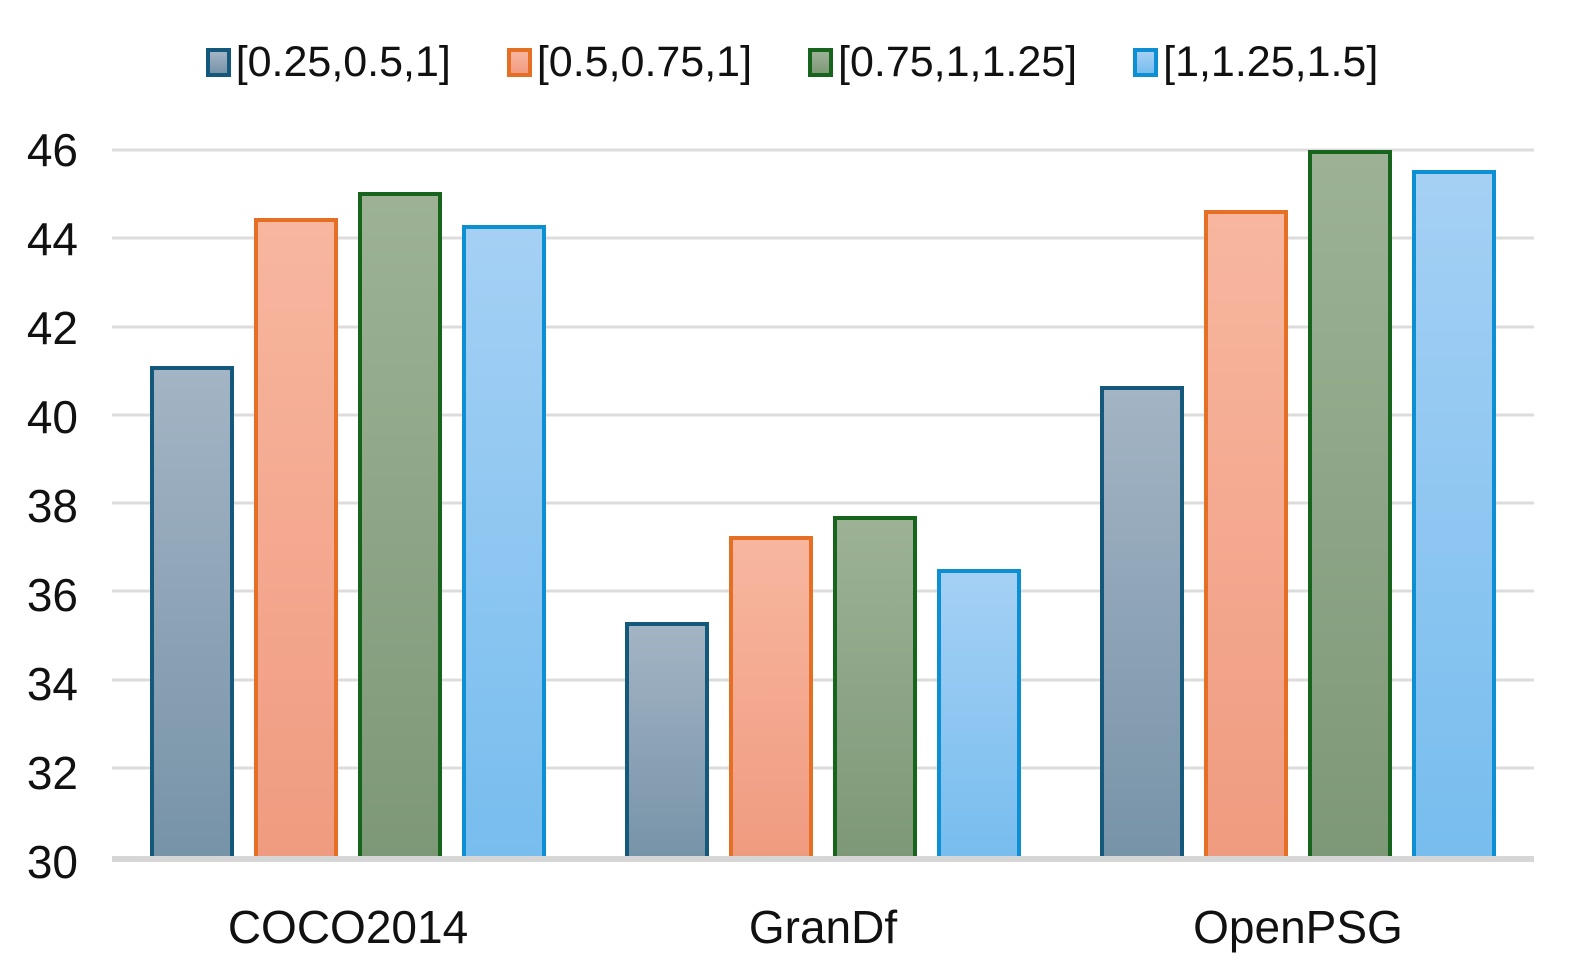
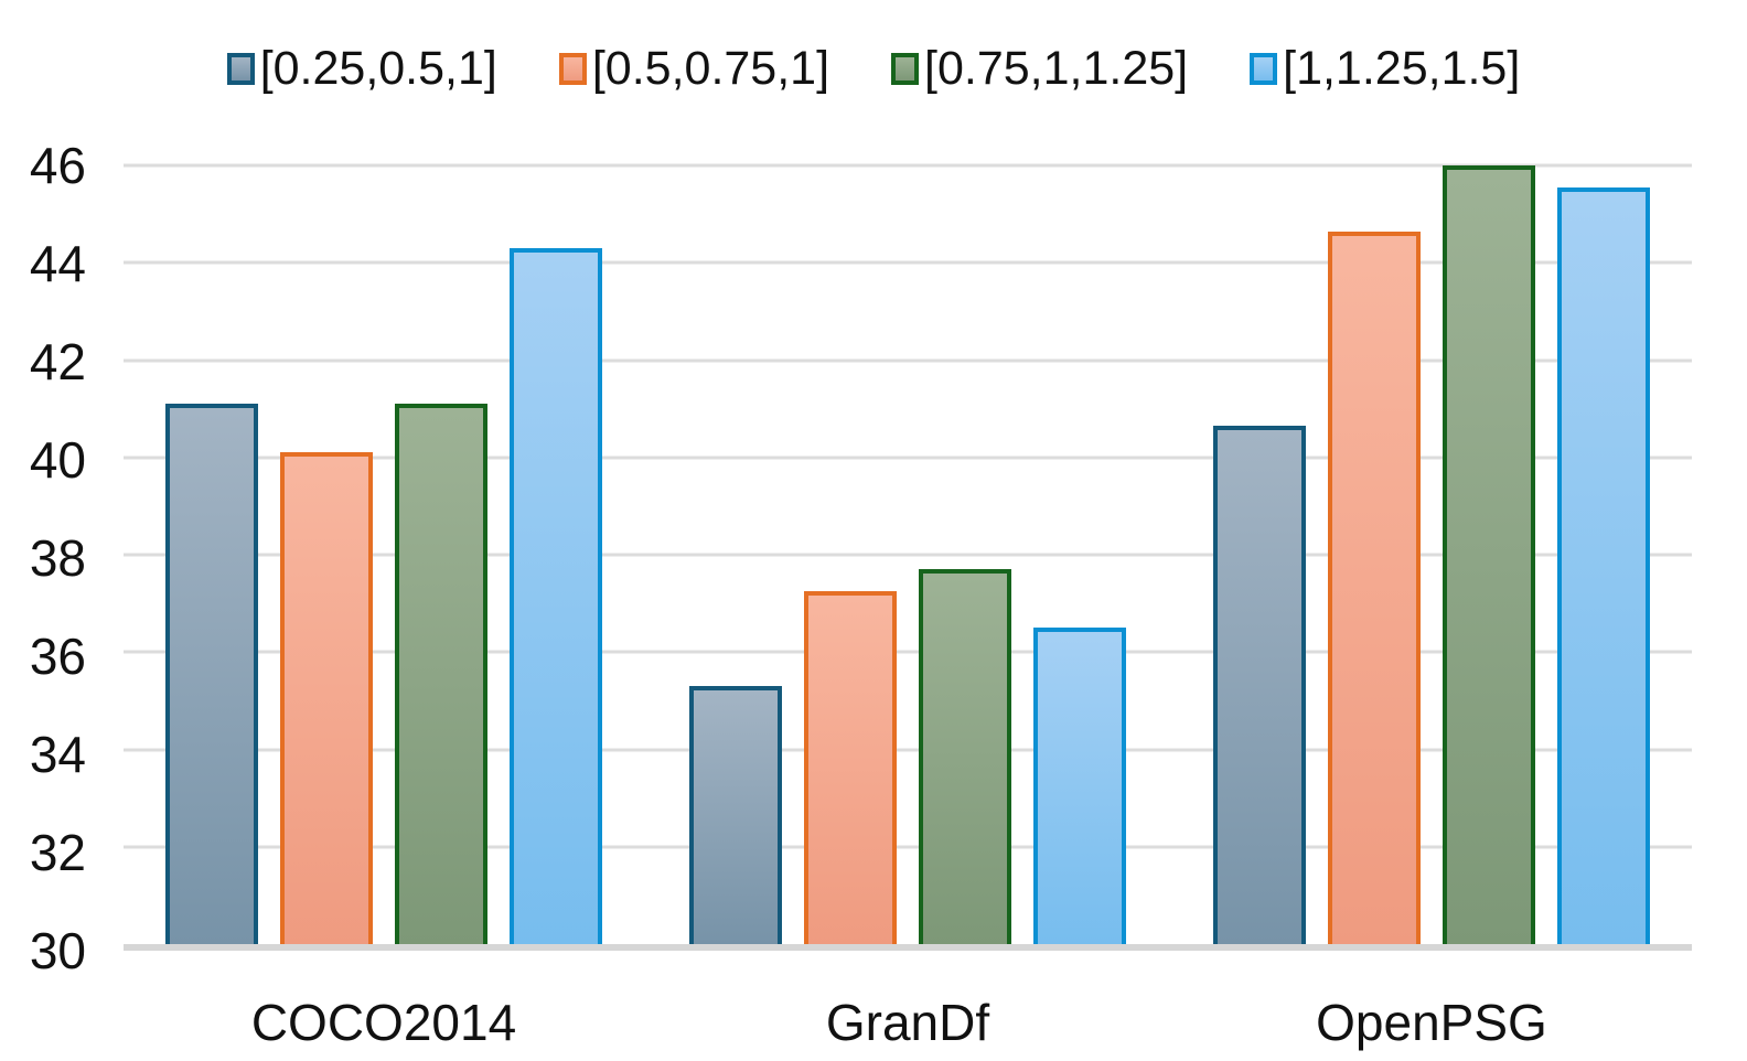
[0.5,0.75,1]/COCO2014: 44.5 -> 40.1
[0.75,1,1.25]/COCO2014: 45.0 -> 41.1
